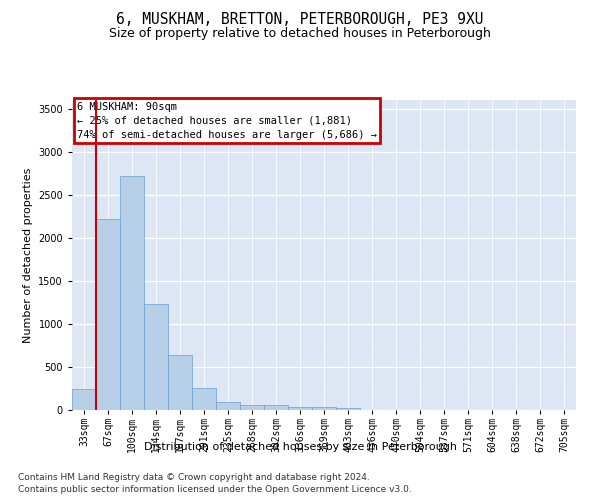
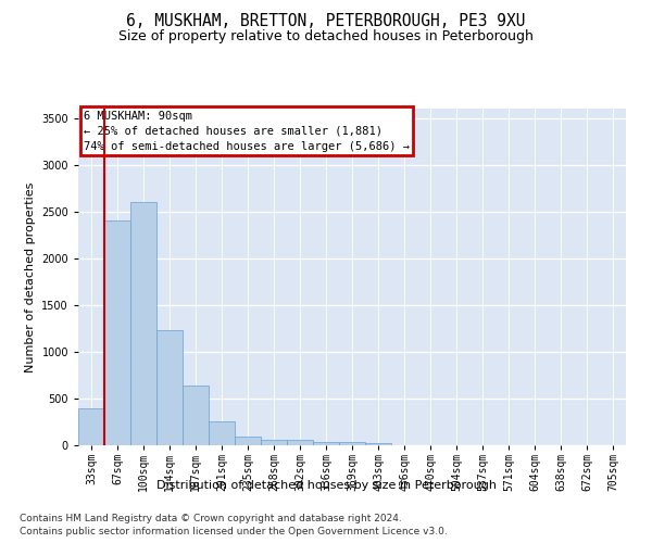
33sqm: 240 -> 390
67sqm: 2220 -> 2400
100sqm: 2720 -> 2600
